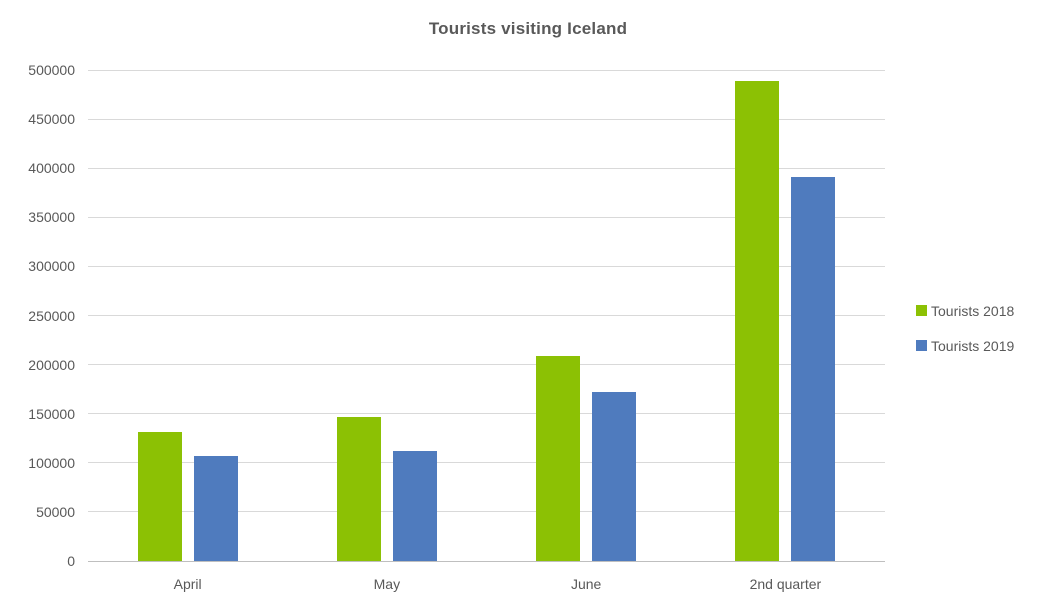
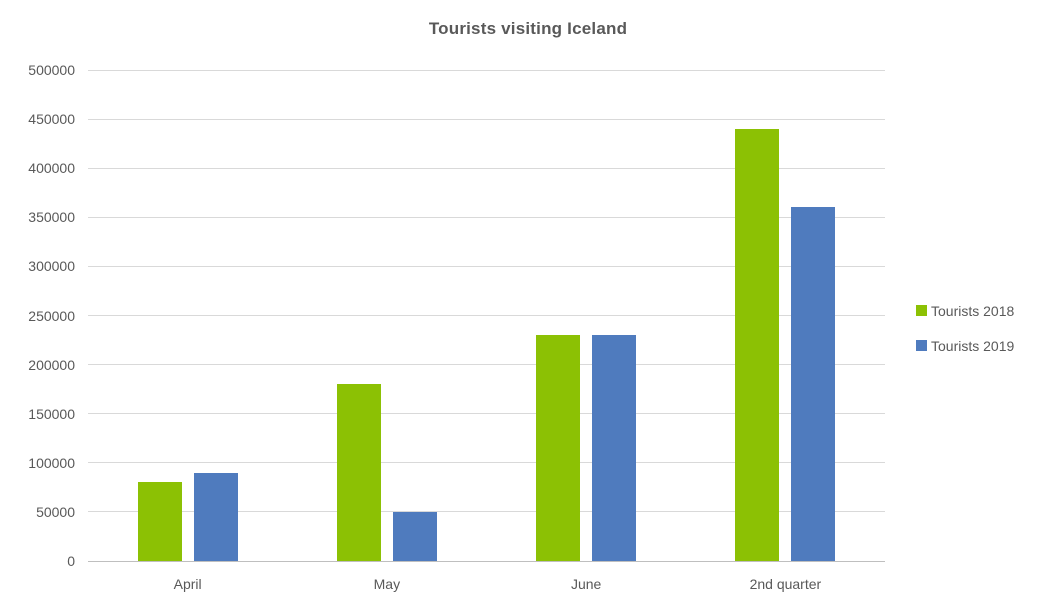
Tourists 2018/April: 130000 -> 80000
Tourists 2019/April: 110000 -> 90000
Tourists 2018/May: 150000 -> 180000
Tourists 2019/May: 110000 -> 50000
Tourists 2018/June: 210000 -> 230000
Tourists 2019/June: 170000 -> 230000
Tourists 2018/2nd quarter: 490000 -> 440000
Tourists 2019/2nd quarter: 390000 -> 360000
